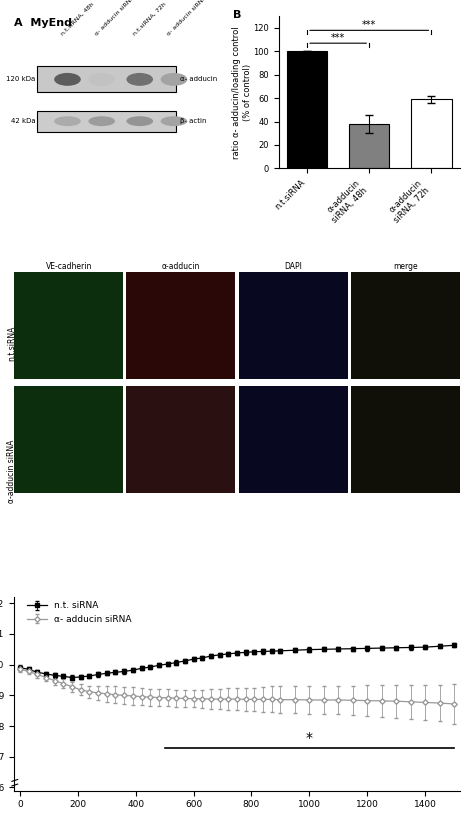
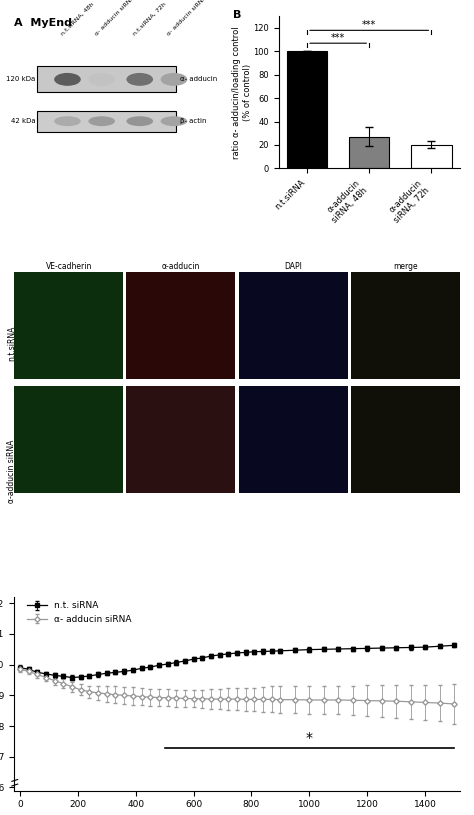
α-adducin siRNA, 48h: 38 -> 27
α-adducin siRNA, 72h: 59 -> 20
